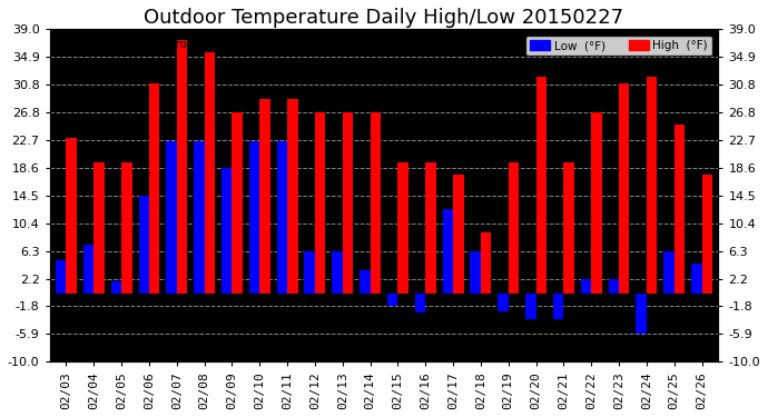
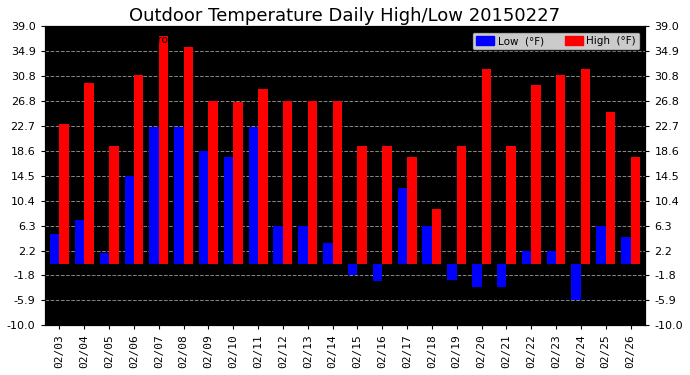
High (°F)/02/04: 19.4 -> 29.8
Low (°F)/02/10: 22.5 -> 17.6
High (°F)/02/10: 28.8 -> 26.6
High (°F)/02/22: 26.8 -> 29.4
